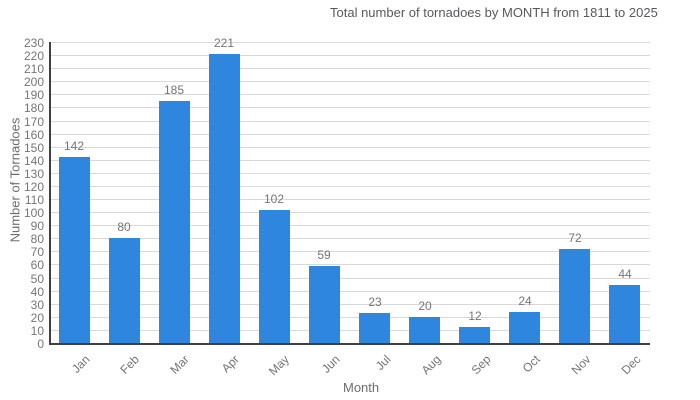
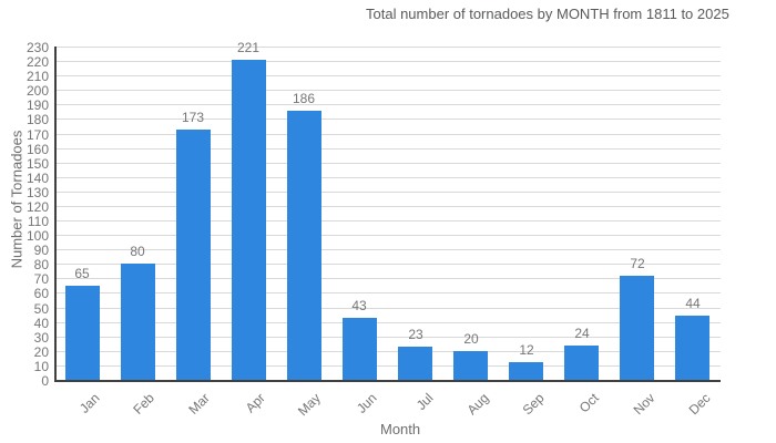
Jan: 142 -> 65
Mar: 185 -> 173
May: 102 -> 186
Jun: 59 -> 43
